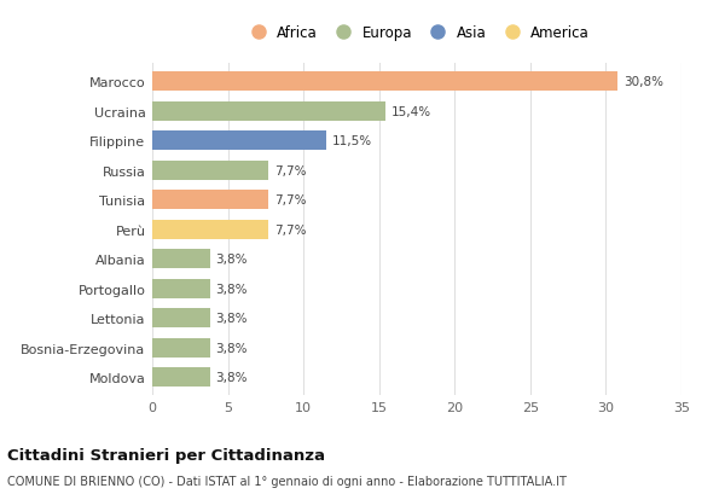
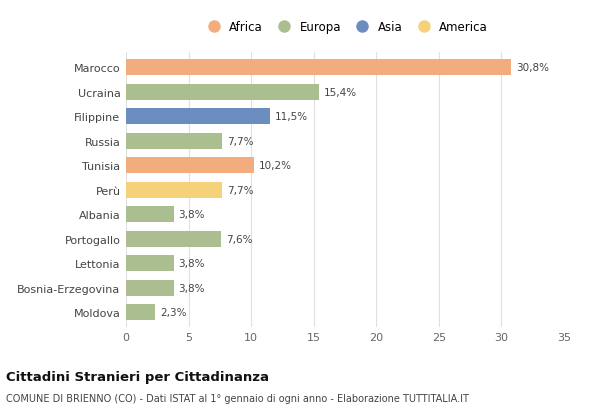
Tunisia: 7,7% -> 10,2%
Portogallo: 3,8% -> 7,6%
Moldova: 3,8% -> 2,3%
